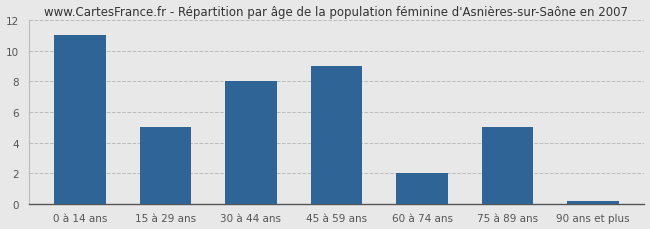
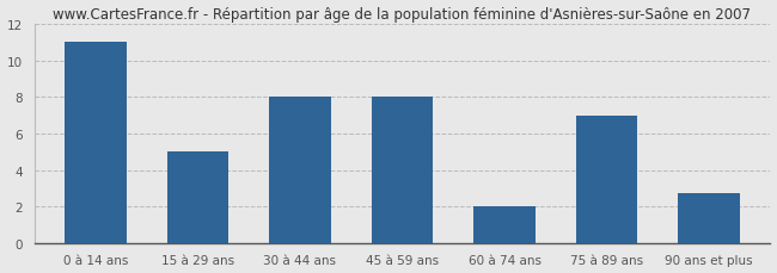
45 à 59 ans: 9.0 -> 8.0
75 à 89 ans: 5.0 -> 7.0
90 ans et plus: 0.1 -> 2.7
